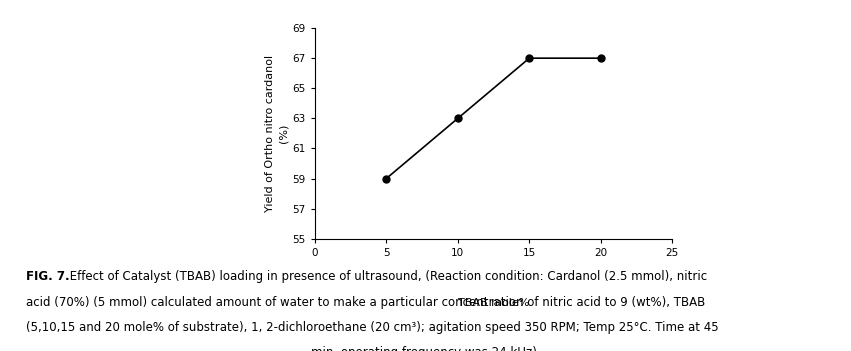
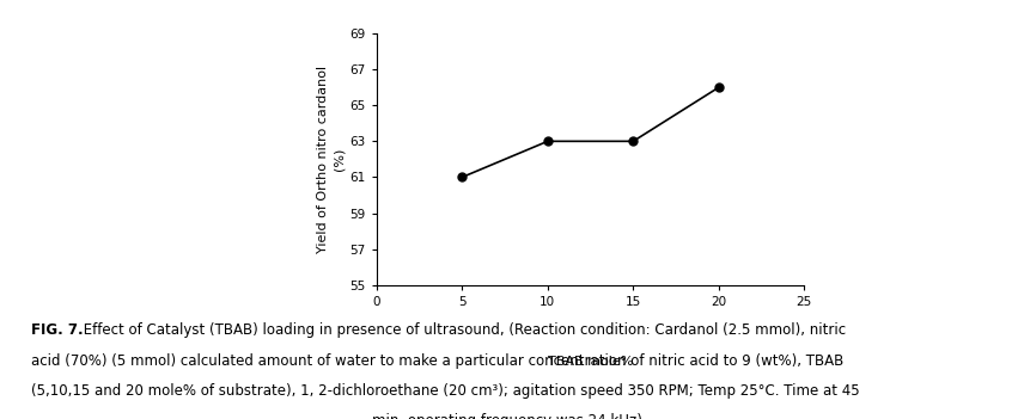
5: 59 -> 61
15: 67 -> 63
20: 67 -> 66
